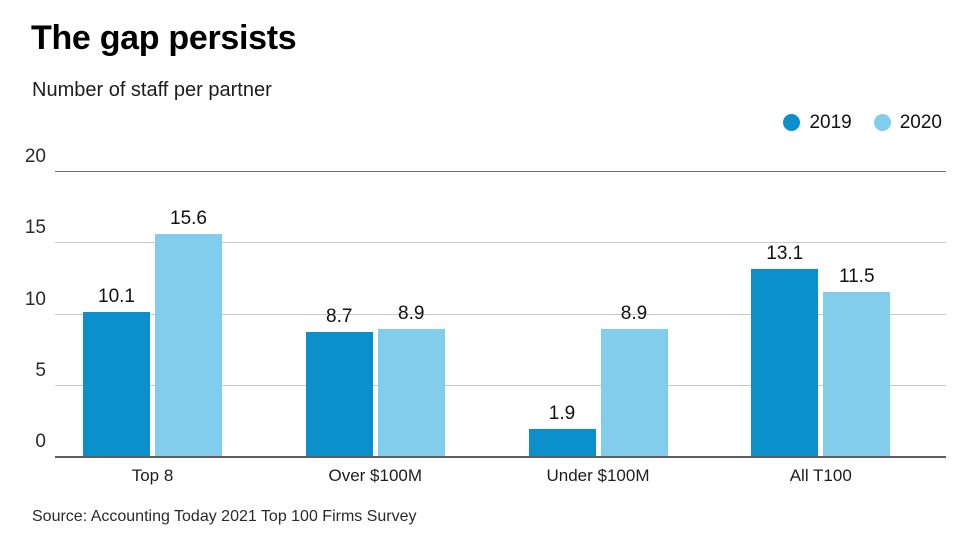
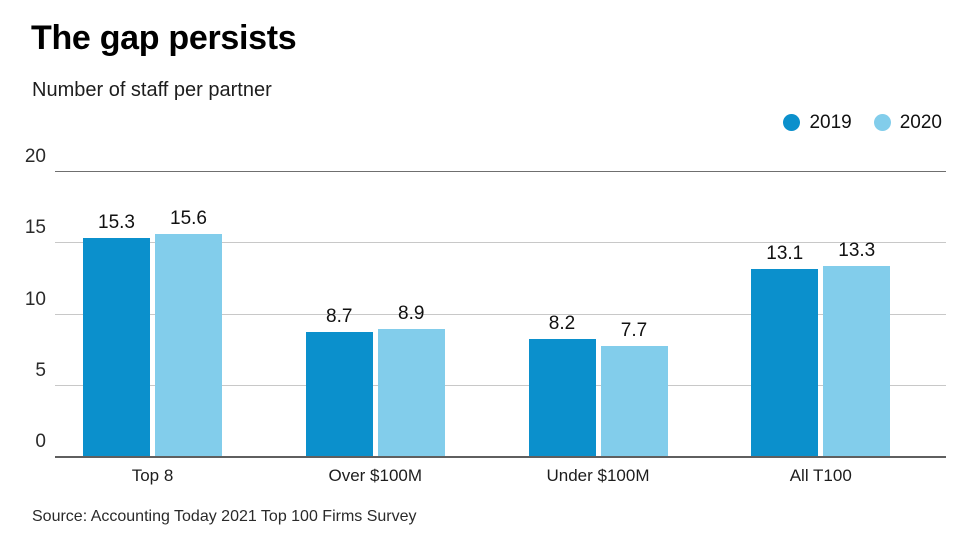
2019/Top 8: 10.1 -> 15.3
2019/Under $100M: 1.9 -> 8.2
2020/Under $100M: 8.9 -> 7.7
2020/All T100: 11.5 -> 13.3
